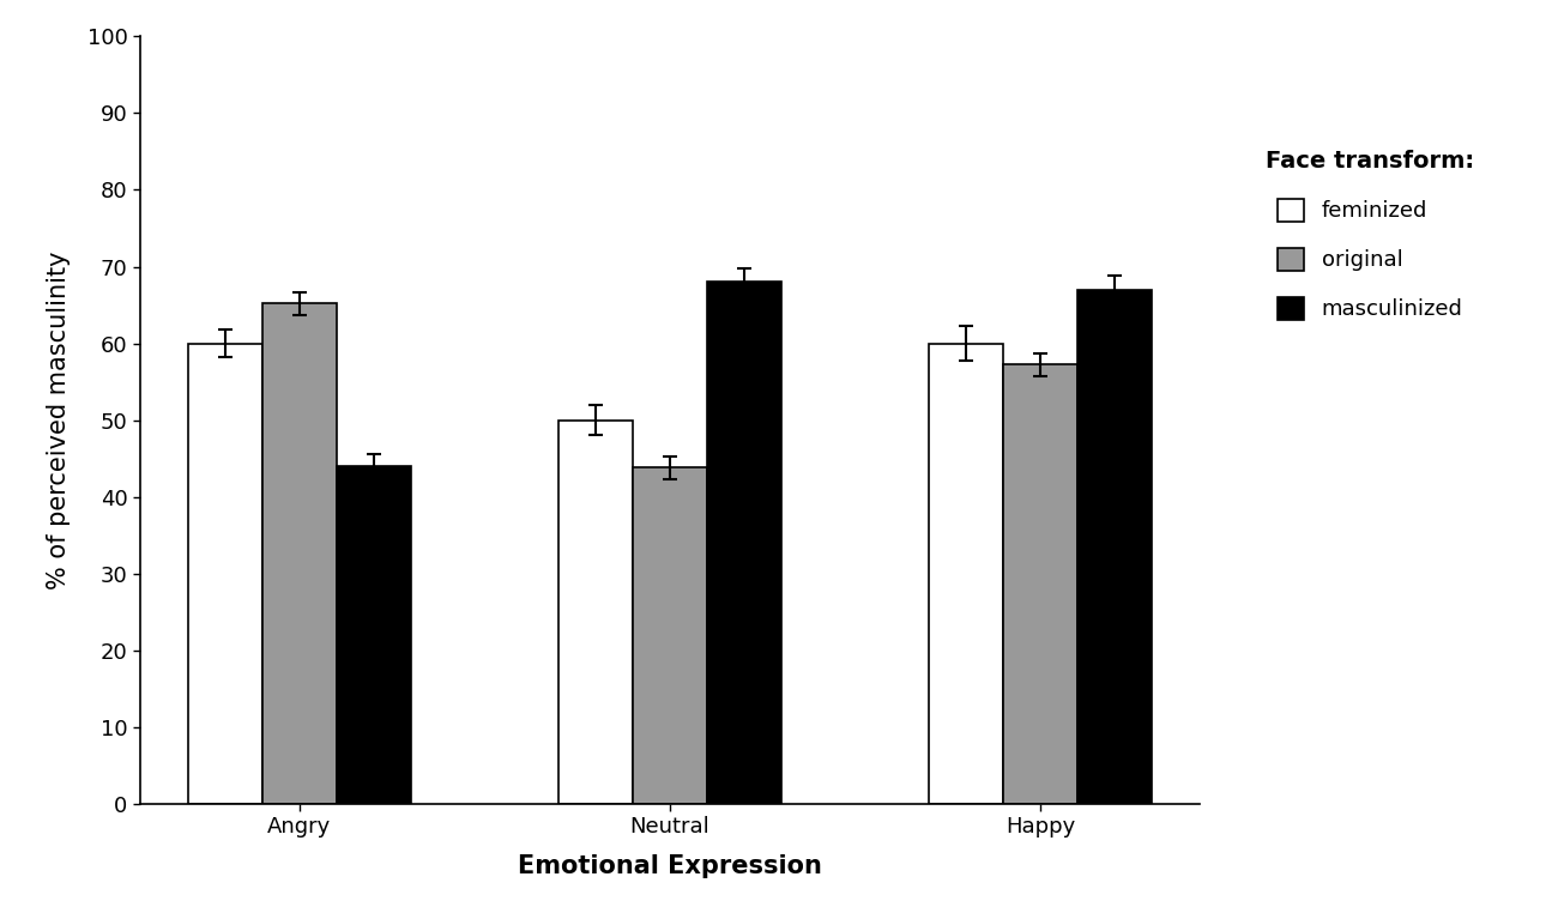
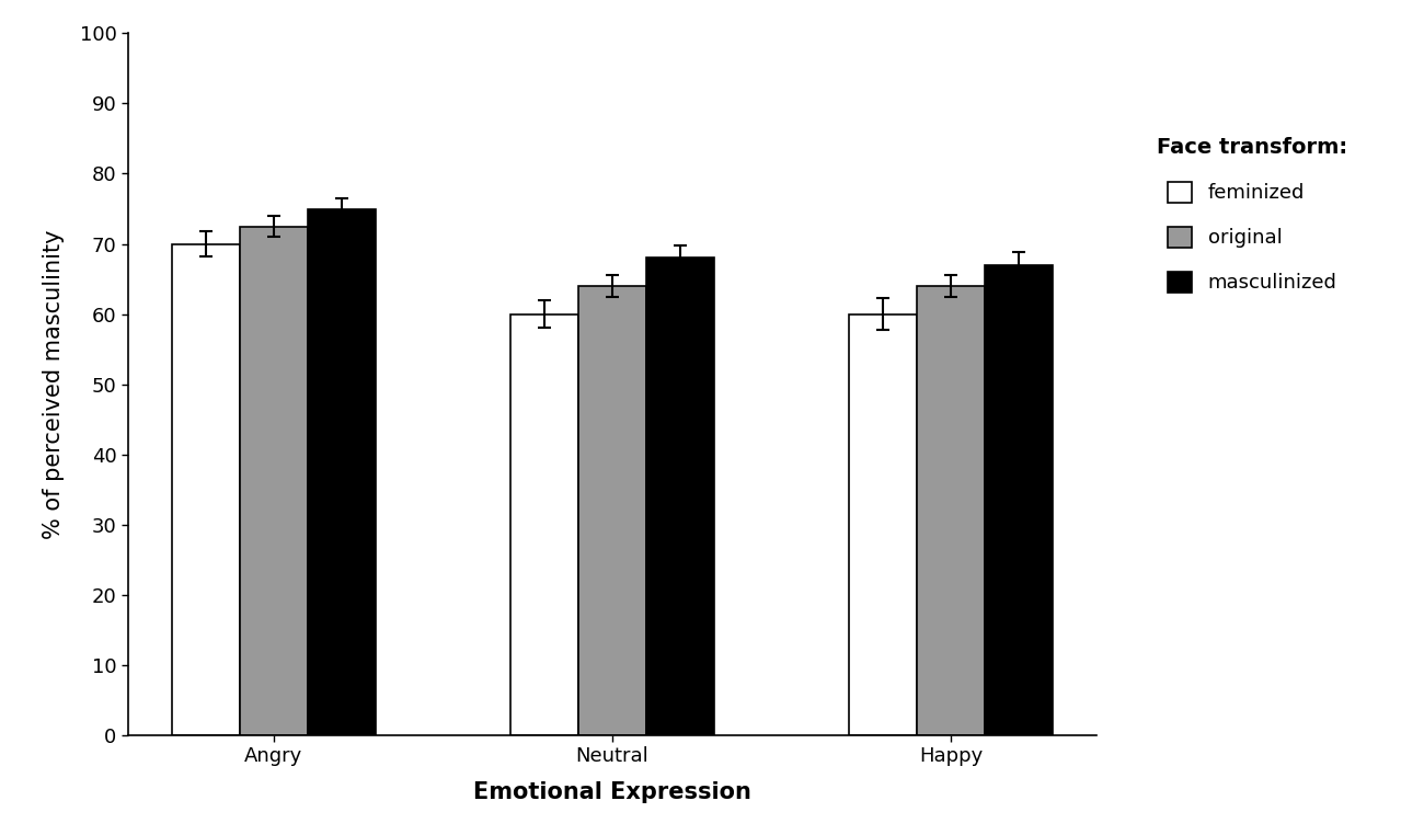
feminized/Angry: 60 -> 70
original/Angry: 65.2 -> 72.5
masculinized/Angry: 44 -> 75
feminized/Neutral: 50 -> 60
original/Neutral: 43.8 -> 64.0
original/Happy: 57.2 -> 64.0
